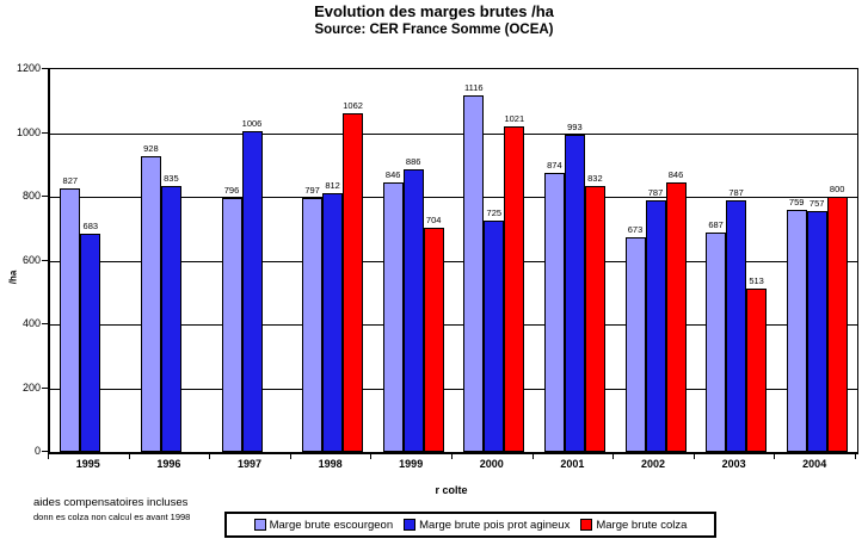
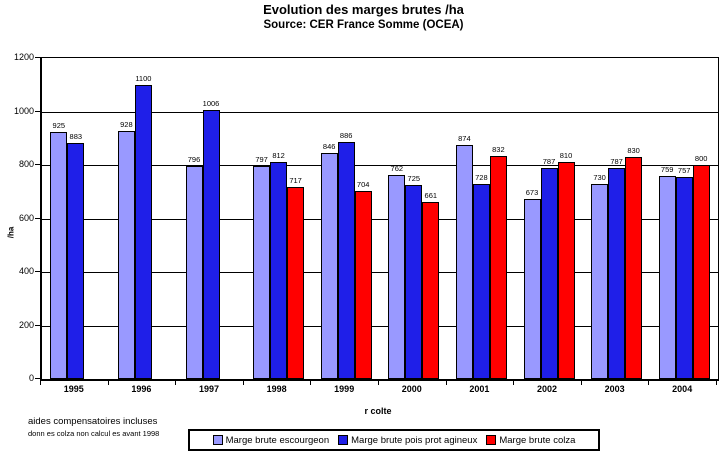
Marge brute escourgeon/1995: 827 -> 925
Marge brute pois prot agineux/1995: 683 -> 883
Marge brute pois prot agineux/1996: 835 -> 1100
Marge brute colza/1998: 1062 -> 717
Marge brute escourgeon/2000: 1116 -> 762
Marge brute colza/2000: 1021 -> 661
Marge brute pois prot agineux/2001: 993 -> 728
Marge brute colza/2002: 846 -> 810
Marge brute escourgeon/2003: 687 -> 730
Marge brute colza/2003: 513 -> 830
